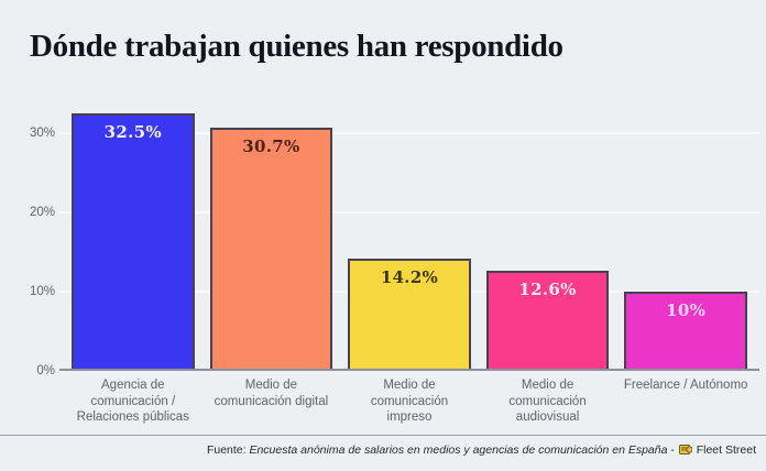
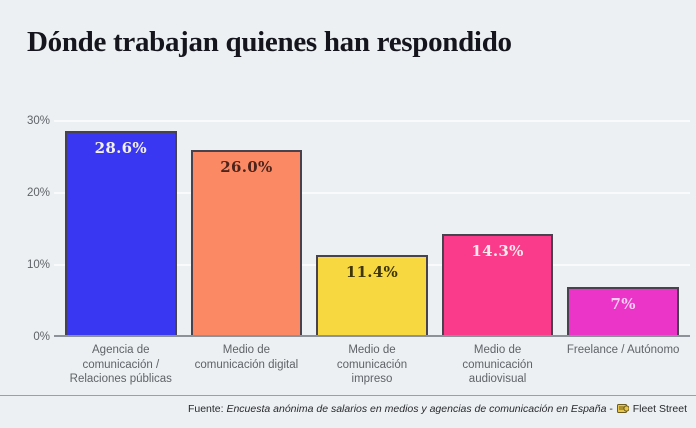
Agencia de comunicación / Relaciones públicas: 32.5% -> 28.6%
Medio de comunicación digital: 30.7% -> 26.0%
Medio de comunicación impreso: 14.2% -> 11.4%
Medio de comunicación audiovisual: 12.6% -> 14.3%
Freelance / Autónomo: 10% -> 7%
